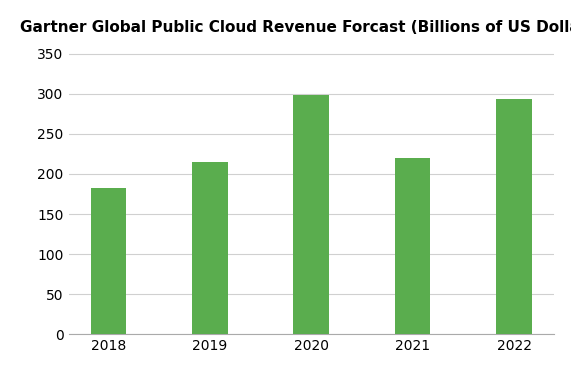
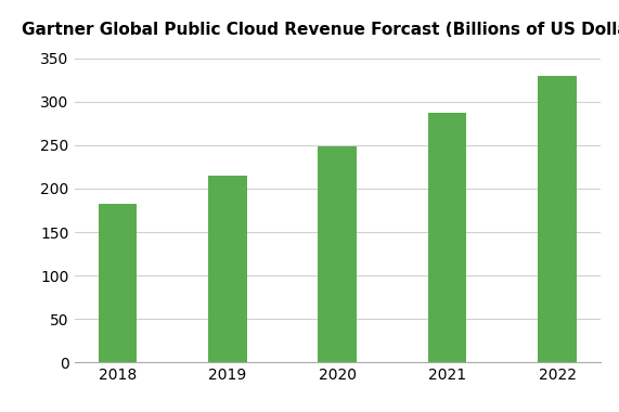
2020: 298 -> 249
2021: 220 -> 287
2022: 294 -> 330
